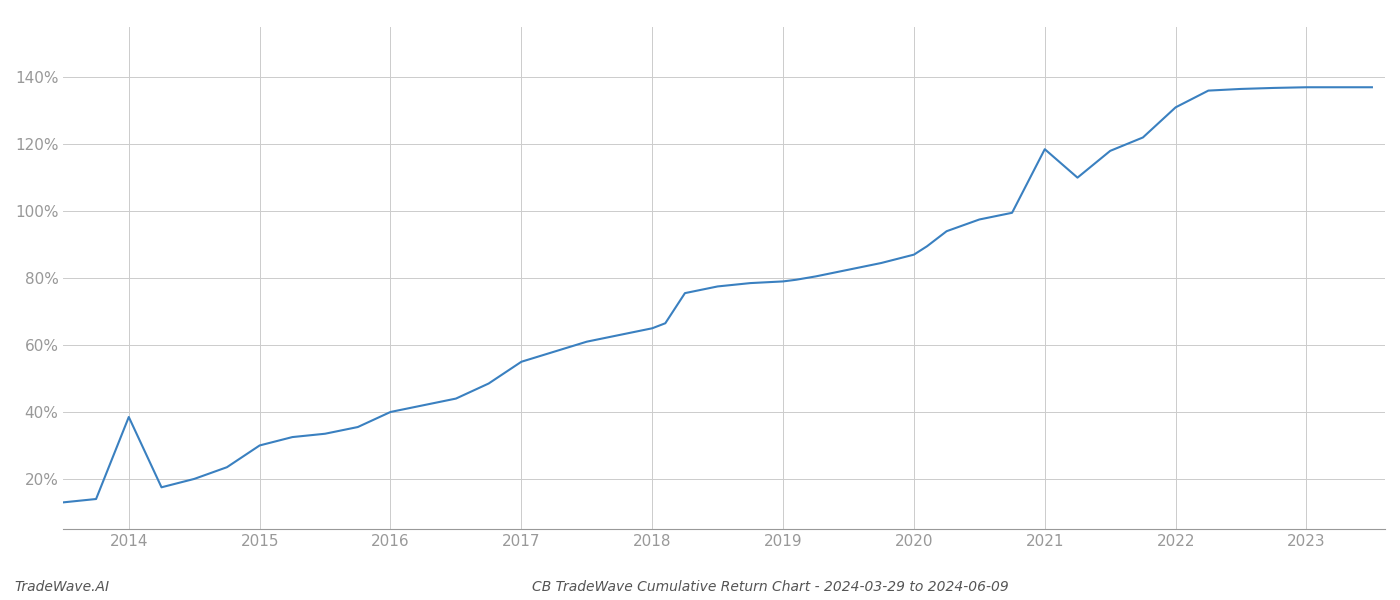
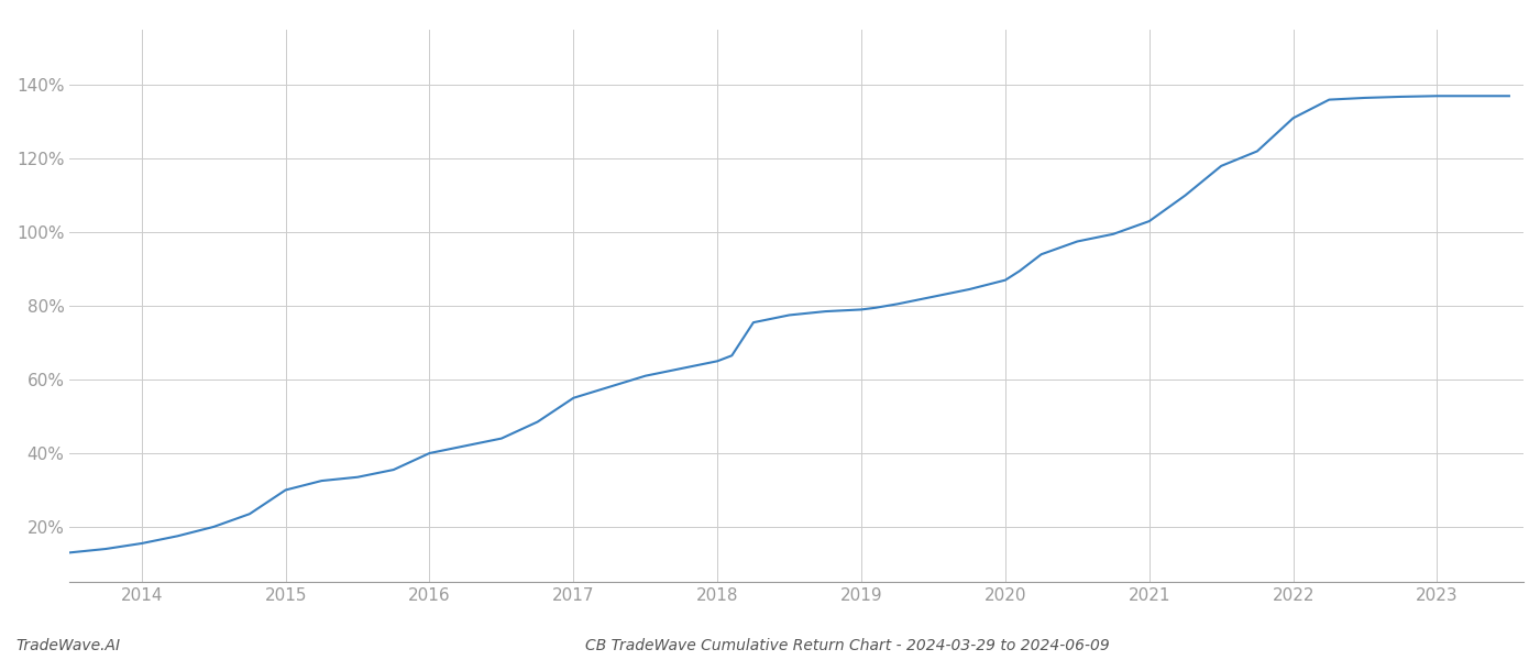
2014: 38.5% -> 15.5%
2021: 118.5% -> 103.0%
